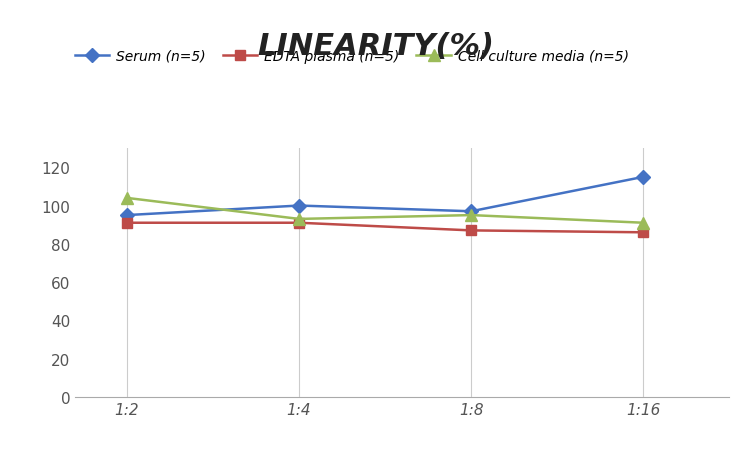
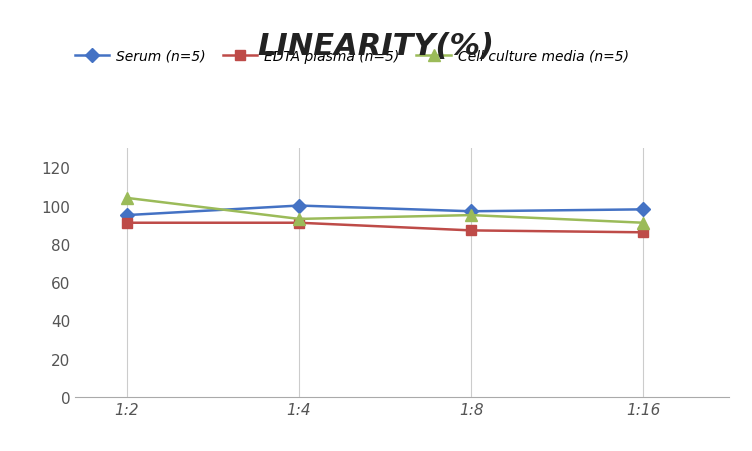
Serum (n=5)/1:16: 115 -> 98
